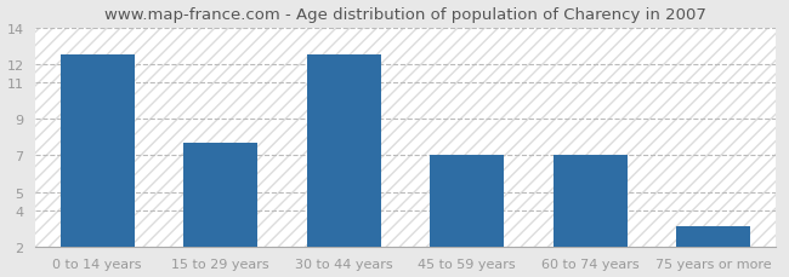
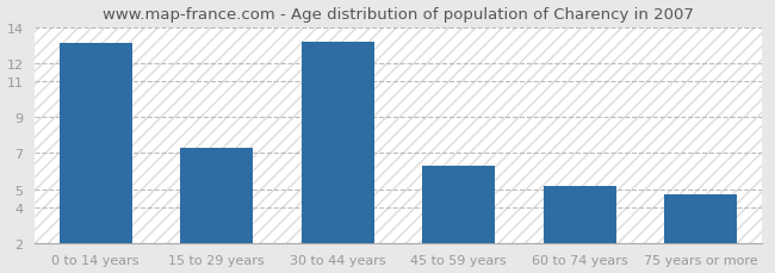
0 to 14 years: 12.5 -> 13.1
15 to 29 years: 7.7 -> 7.3
30 to 44 years: 12.5 -> 13.2
45 to 59 years: 7.0 -> 6.3
60 to 74 years: 7.0 -> 5.2
75 years or more: 3.1 -> 4.7
